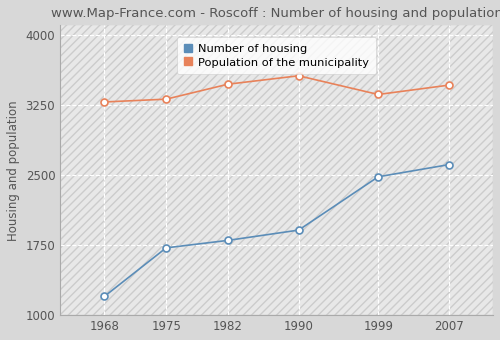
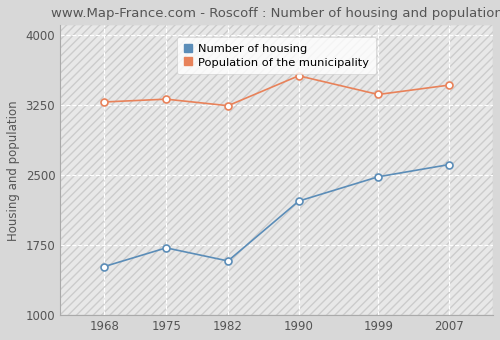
Number of housing/1968: 1200 -> 1520
Number of housing/1982: 1800 -> 1580
Population of the municipality/1982: 3470 -> 3240
Number of housing/1990: 1910 -> 2220
